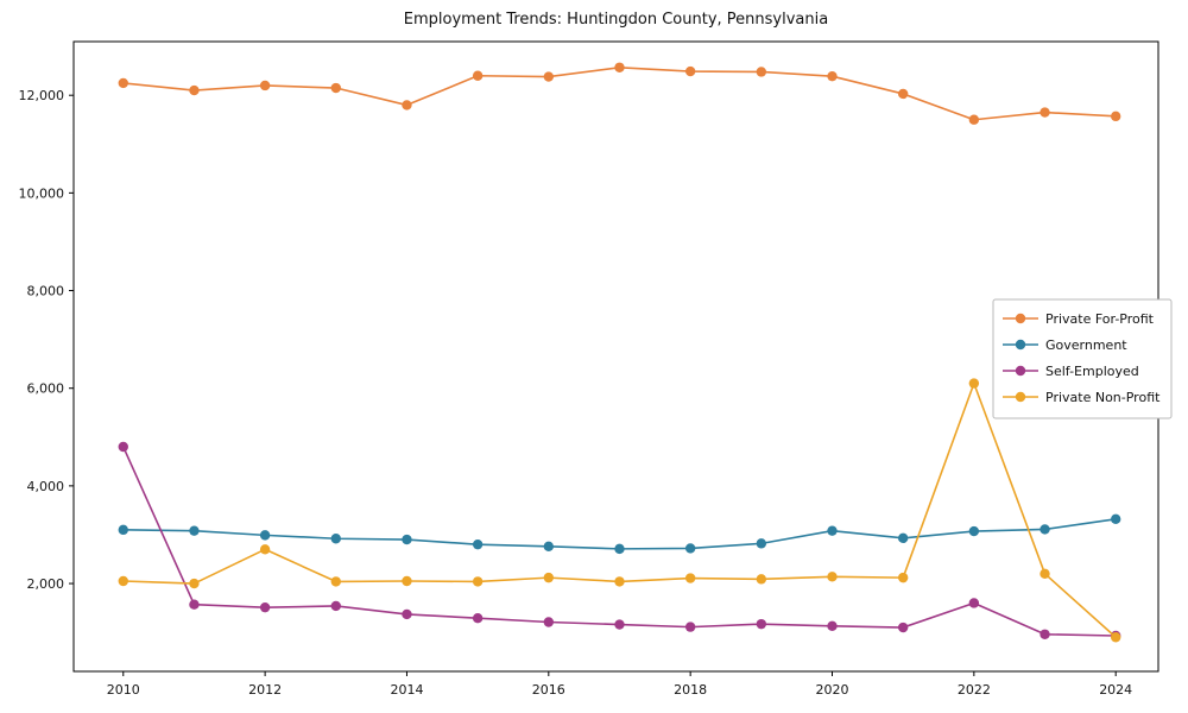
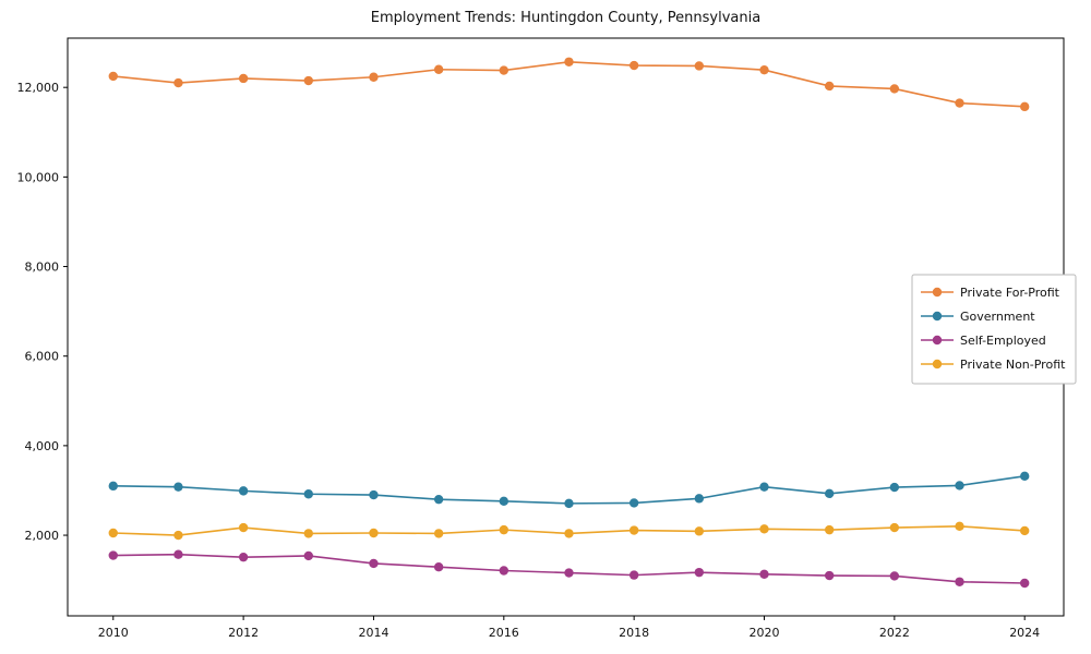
Self-Employed/2010: 4800 -> 1600
Private Non-Profit/2012: 2700 -> 2200
Private For-Profit/2014: 11800 -> 12200
Private For-Profit/2022: 11500 -> 12000
Self-Employed/2022: 1600 -> 1100
Private Non-Profit/2022: 6100 -> 2200
Private Non-Profit/2024: 900 -> 2100
